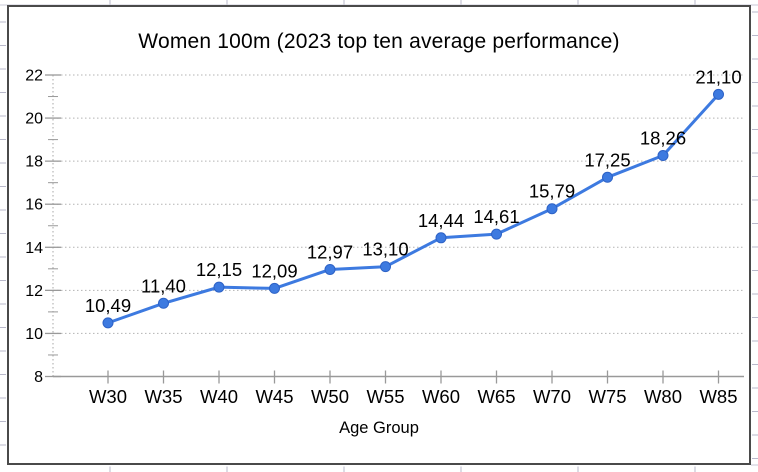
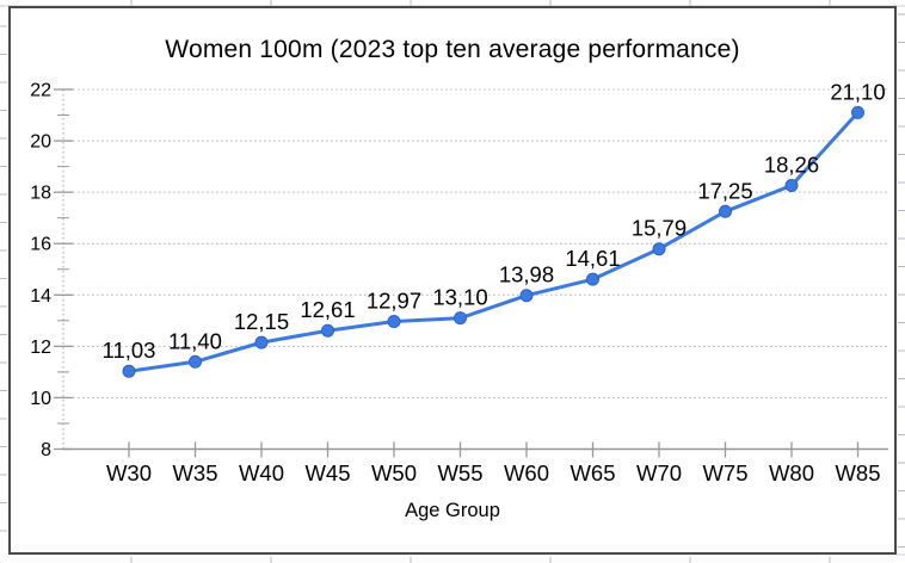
W30: 10,49 -> 11,03
W45: 12,09 -> 12,61
W60: 14,44 -> 13,98
